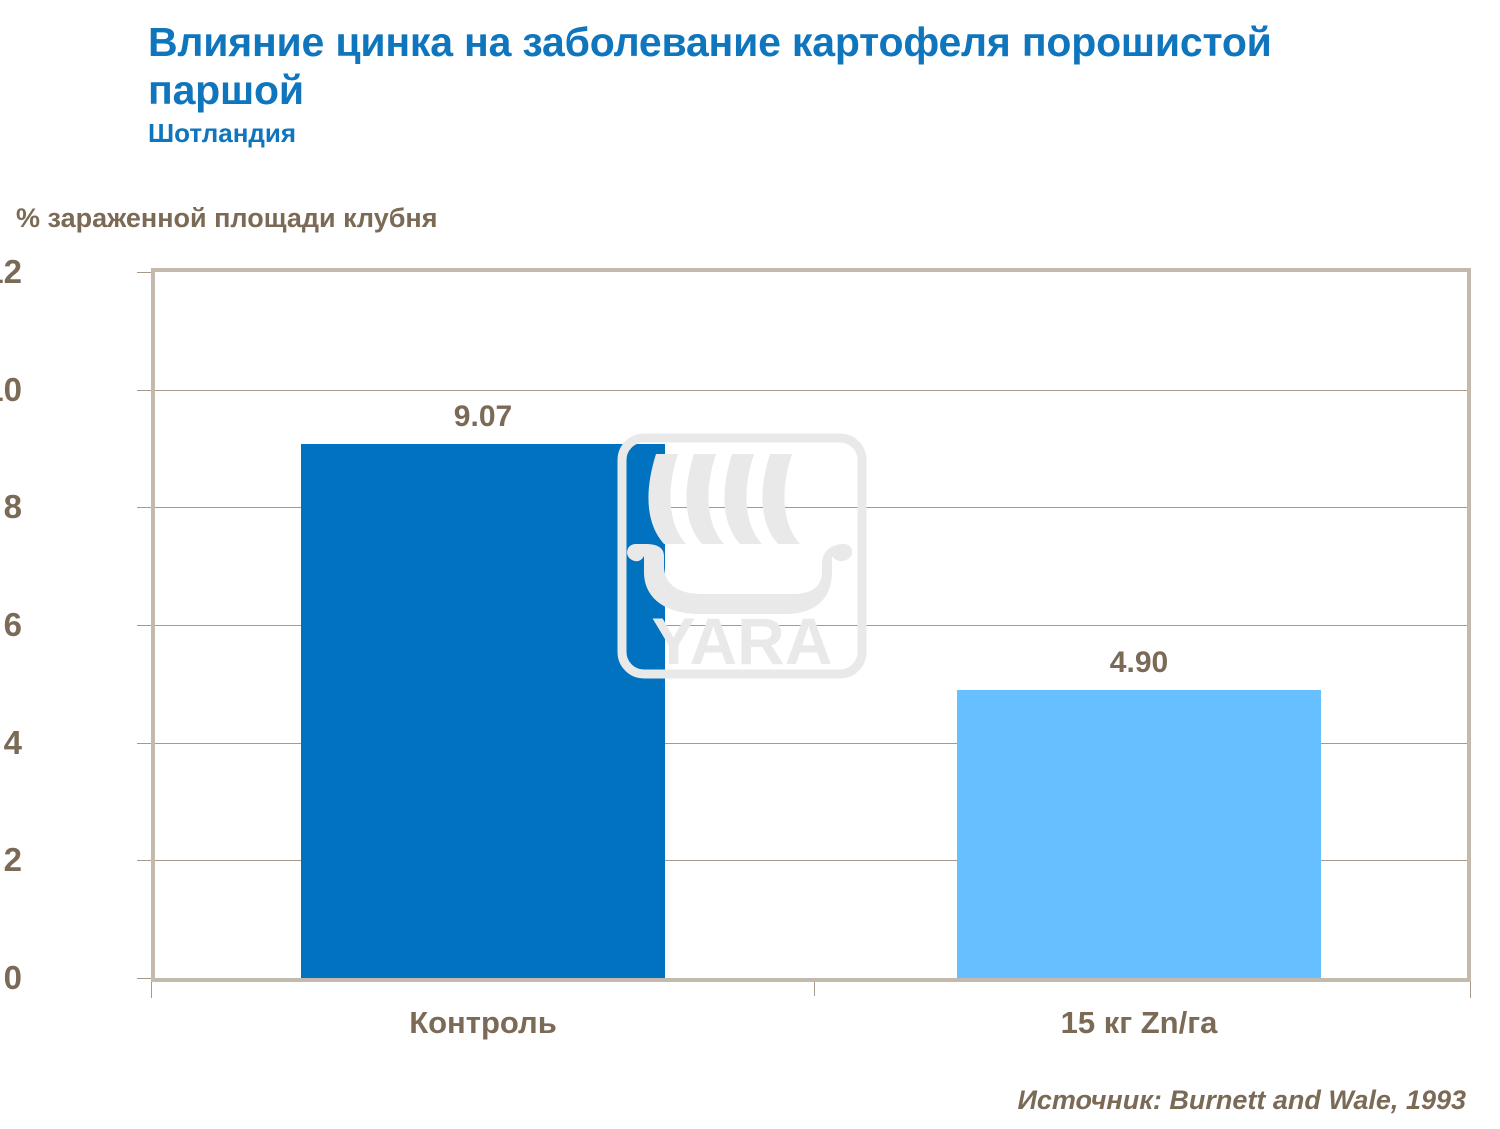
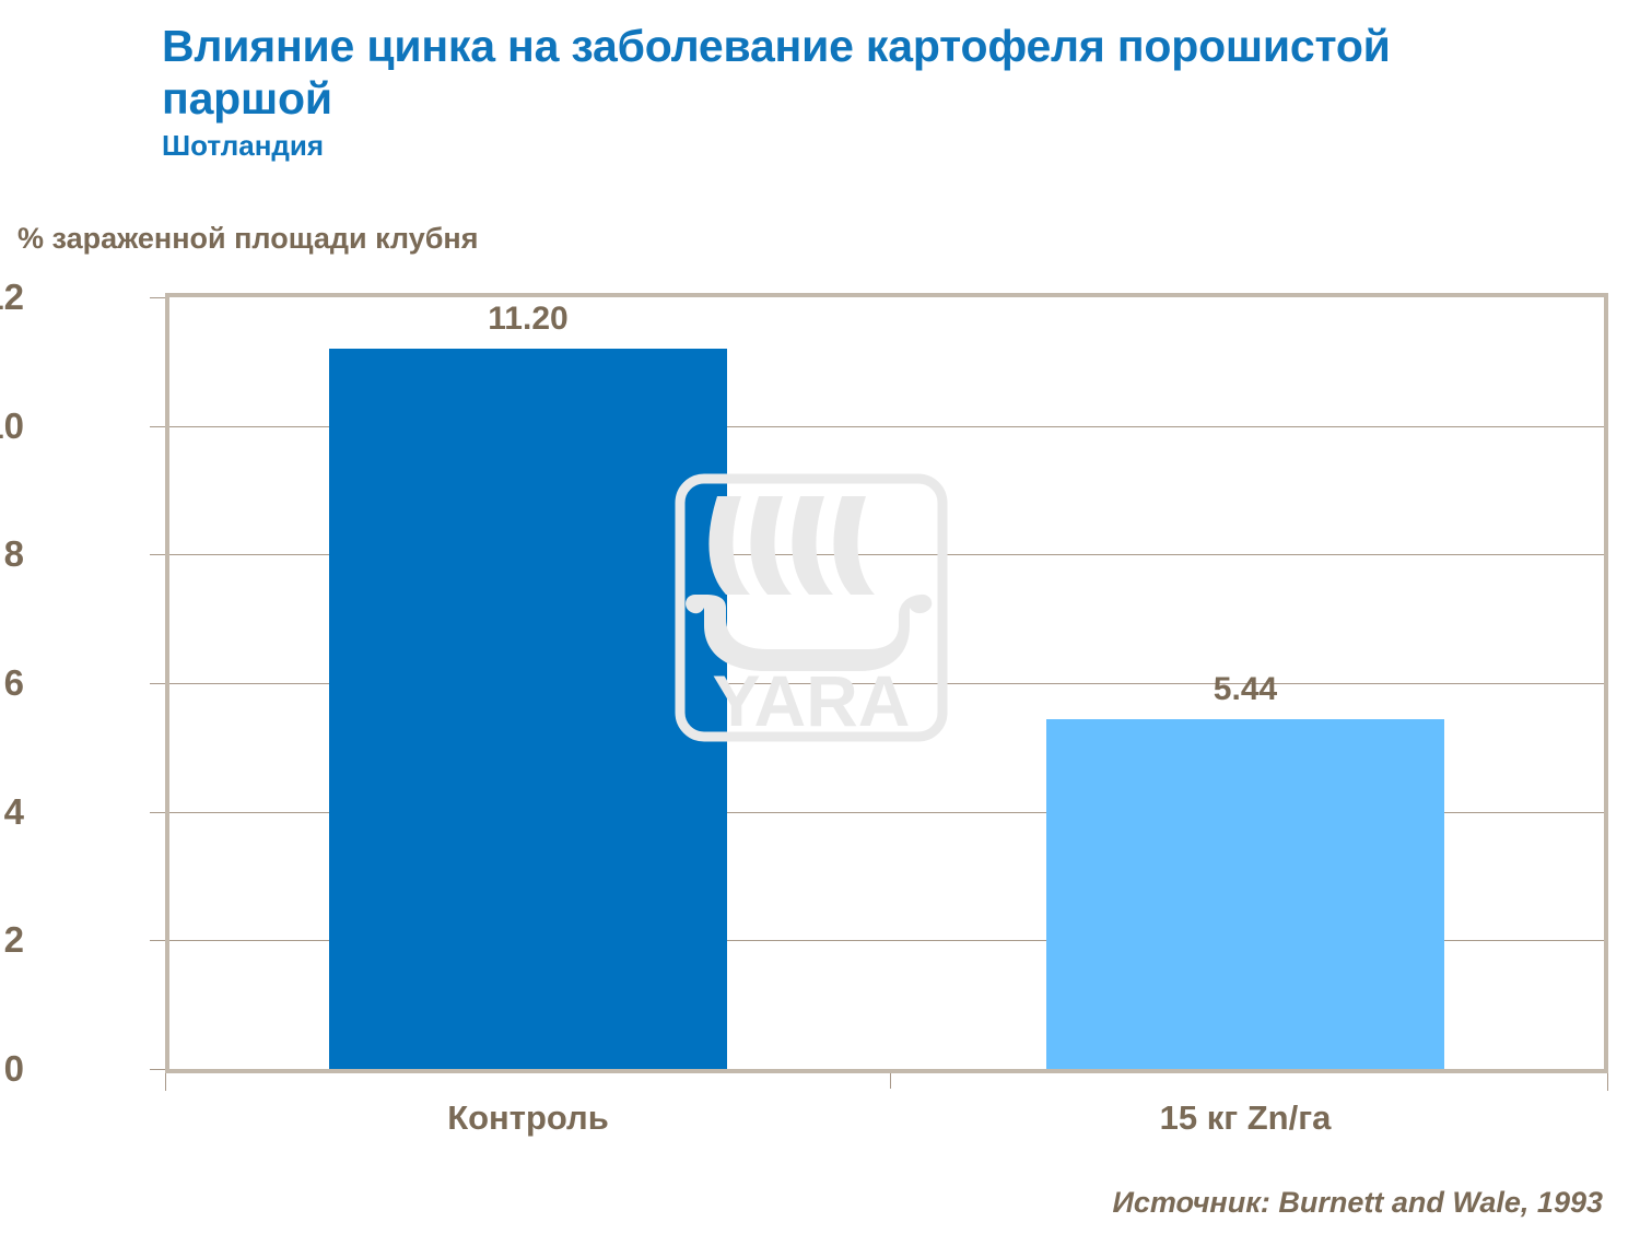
Контроль: 9.07 -> 11.20
15 кг Zn/га: 4.90 -> 5.44
